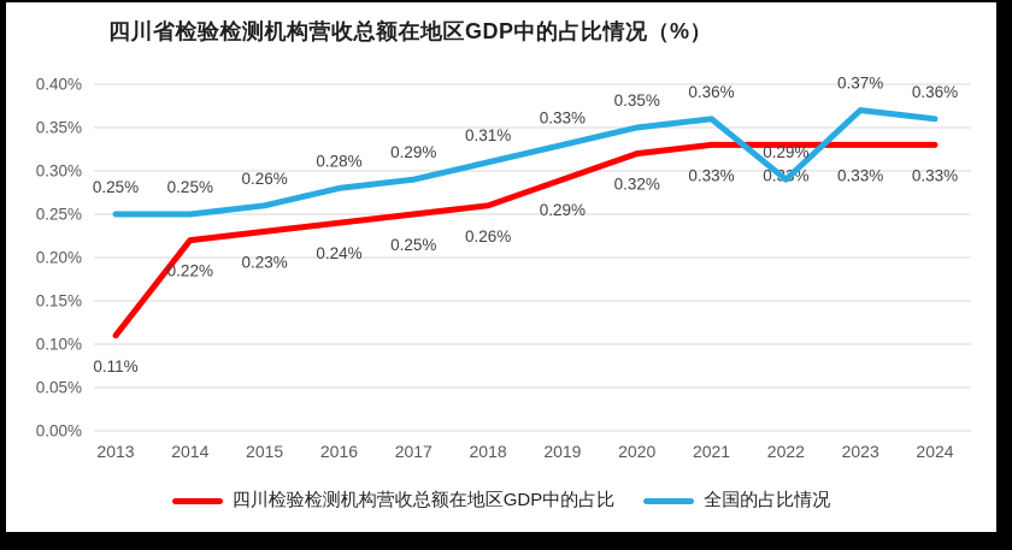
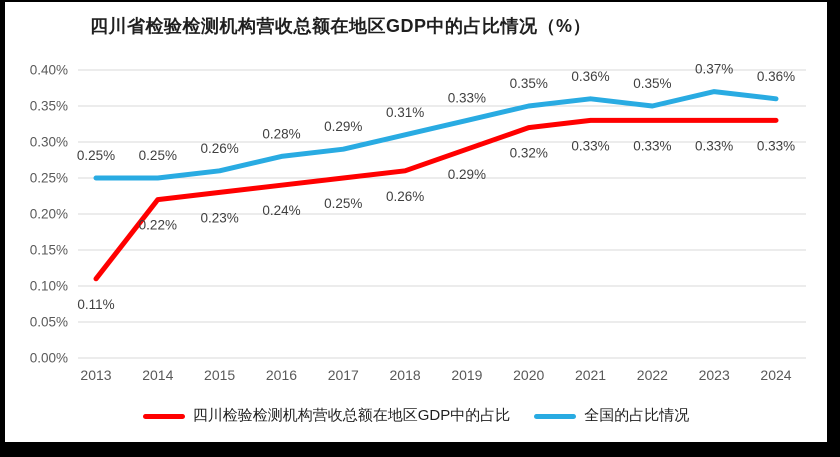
全国的占比情况/2022: 0.29% -> 0.35%
